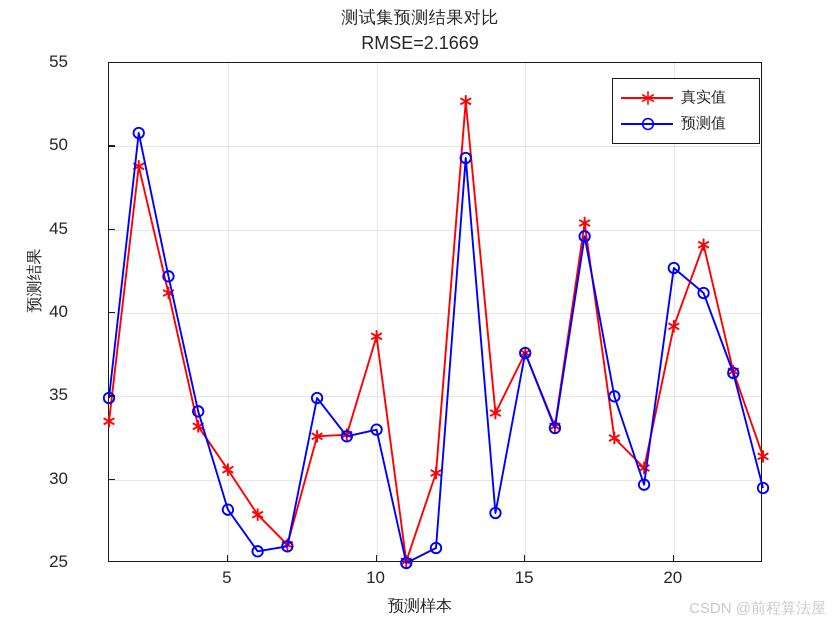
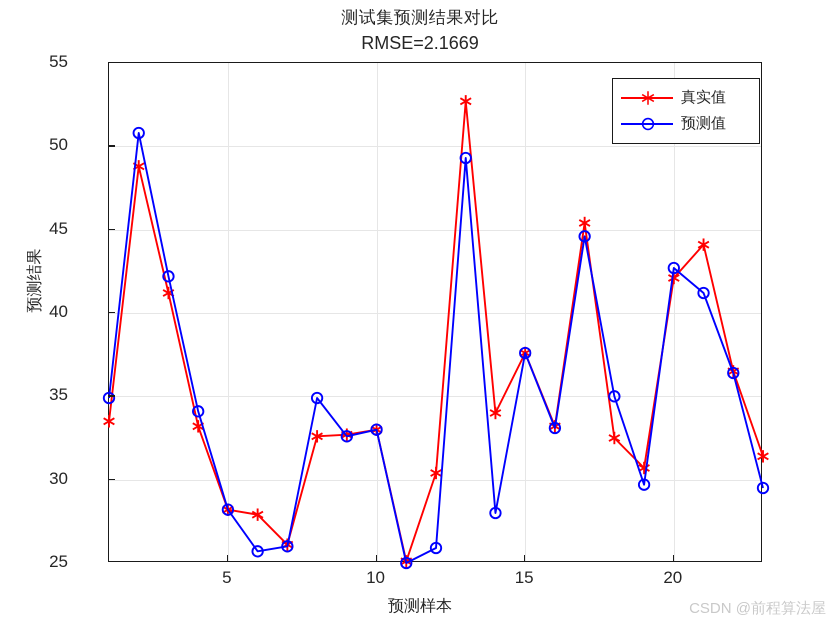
真实值/5: 30.6 -> 28.2
真实值/10: 38.6 -> 33.0
真实值/20: 39.2 -> 42.1
